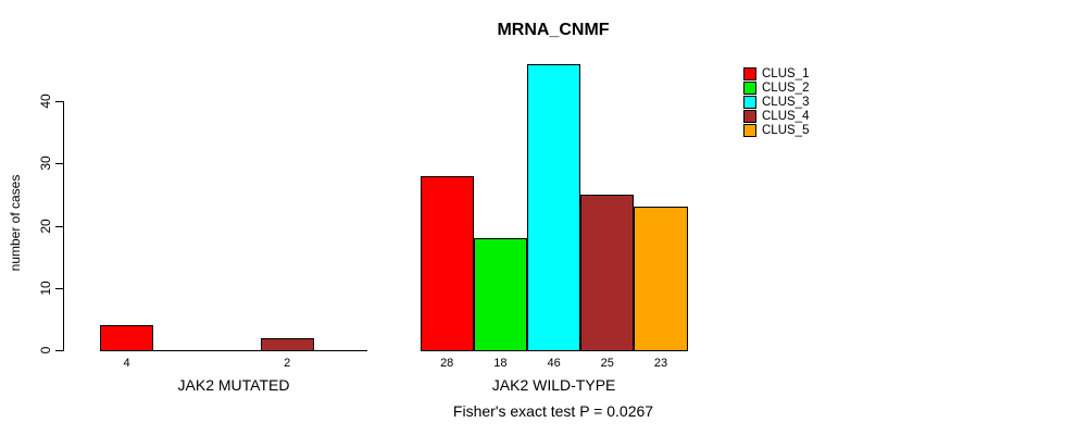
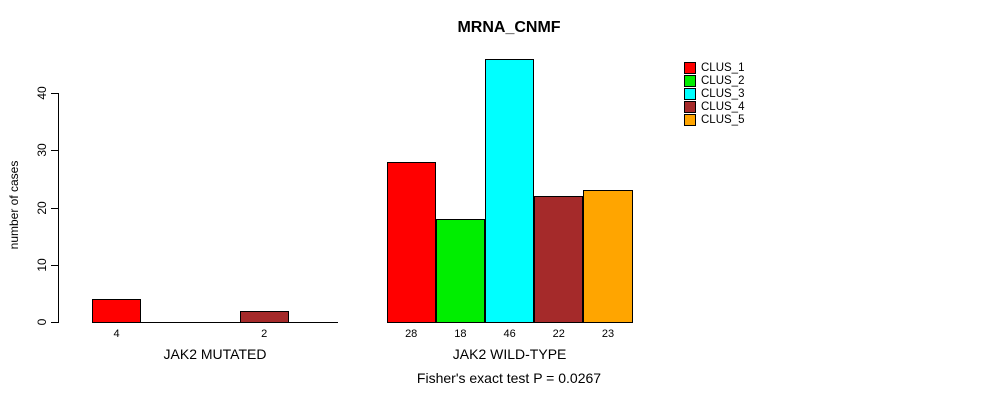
CLUS_4/JAK2 WILD-TYPE: 25 -> 22
